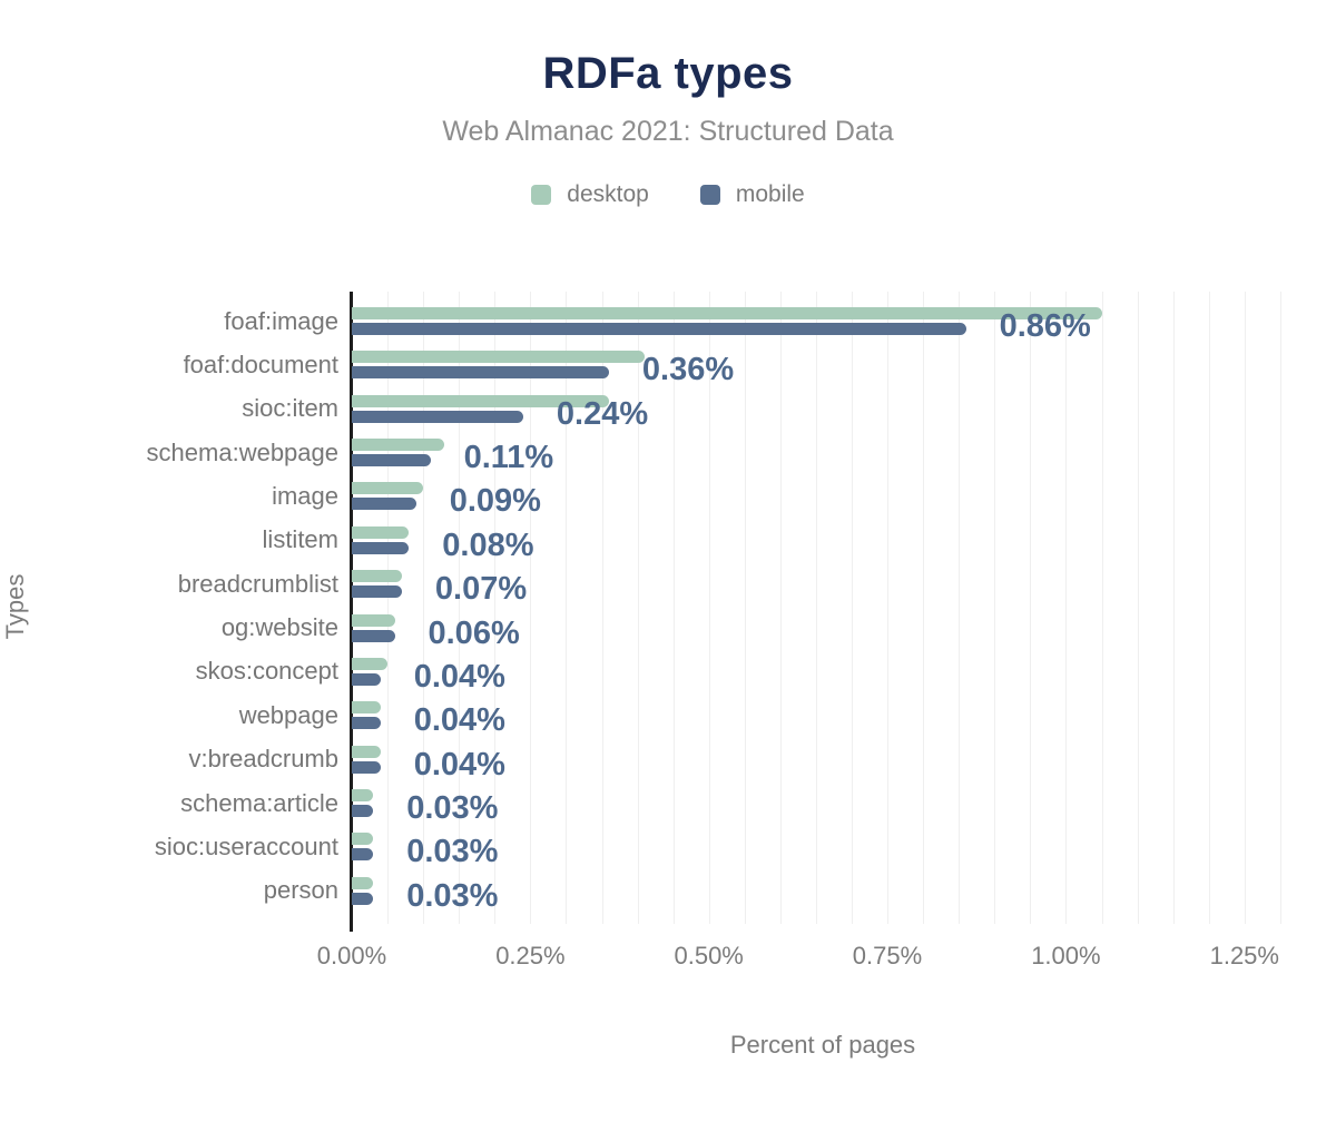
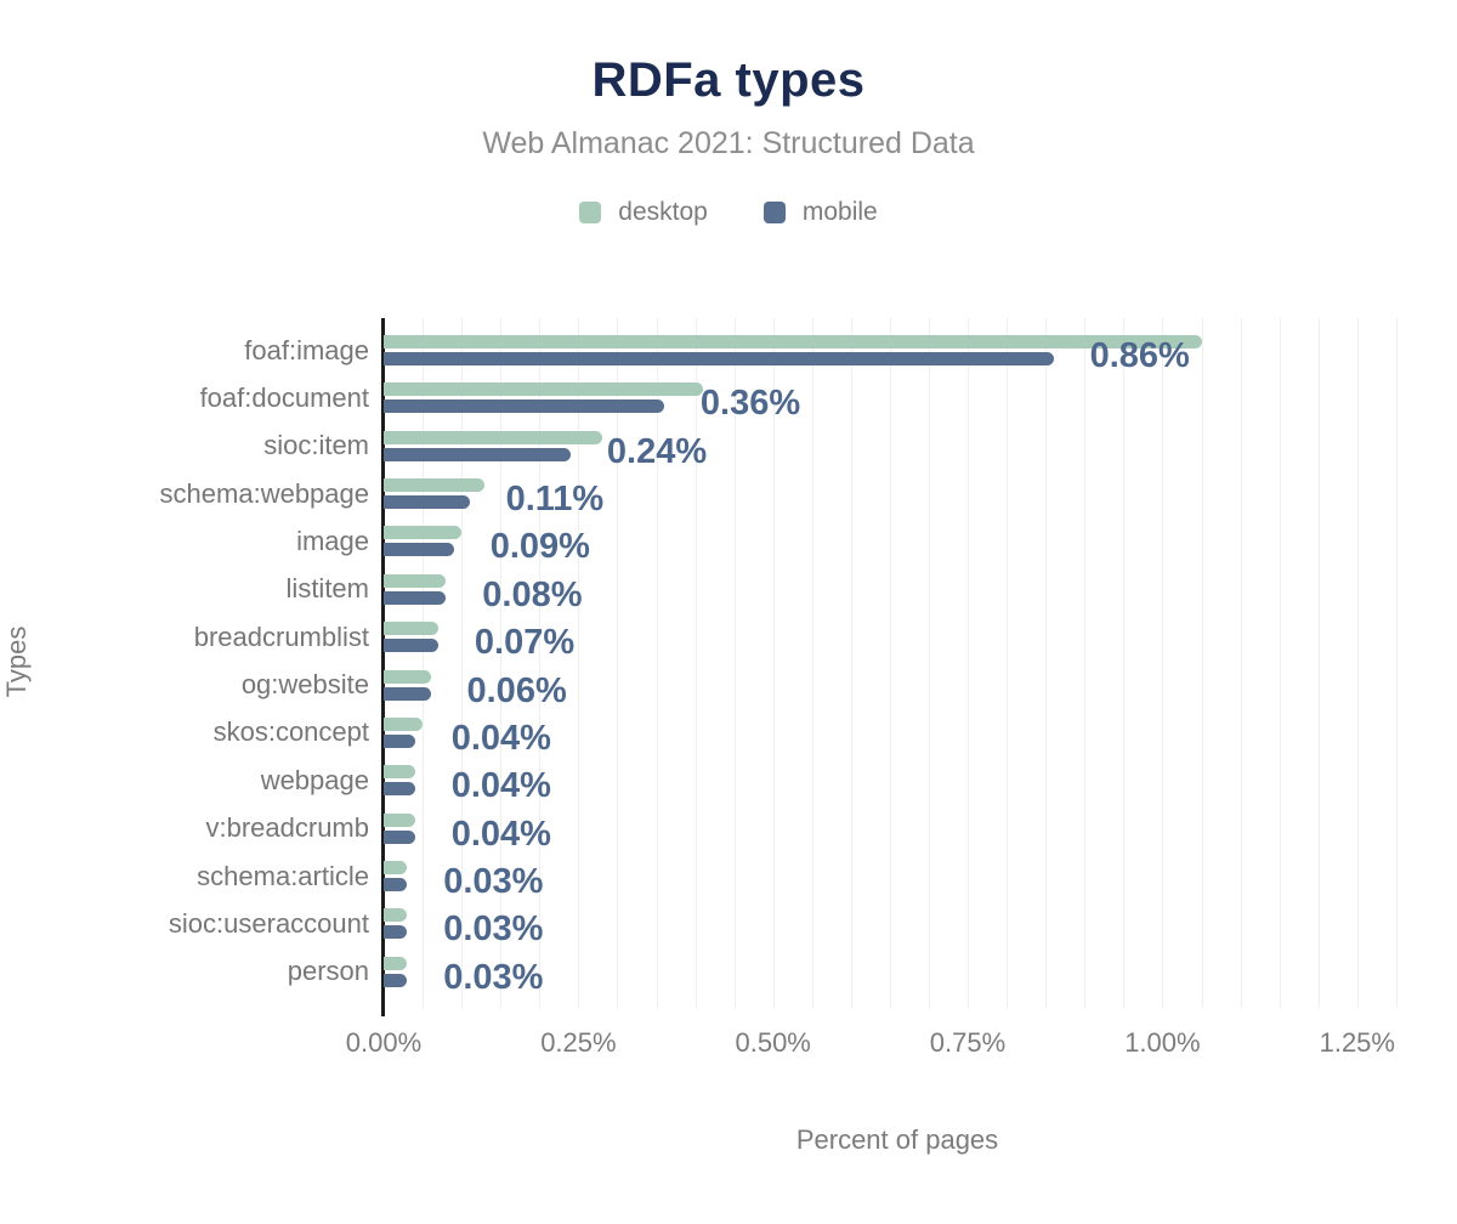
desktop/sioc:item: 0.36% -> 0.28%
